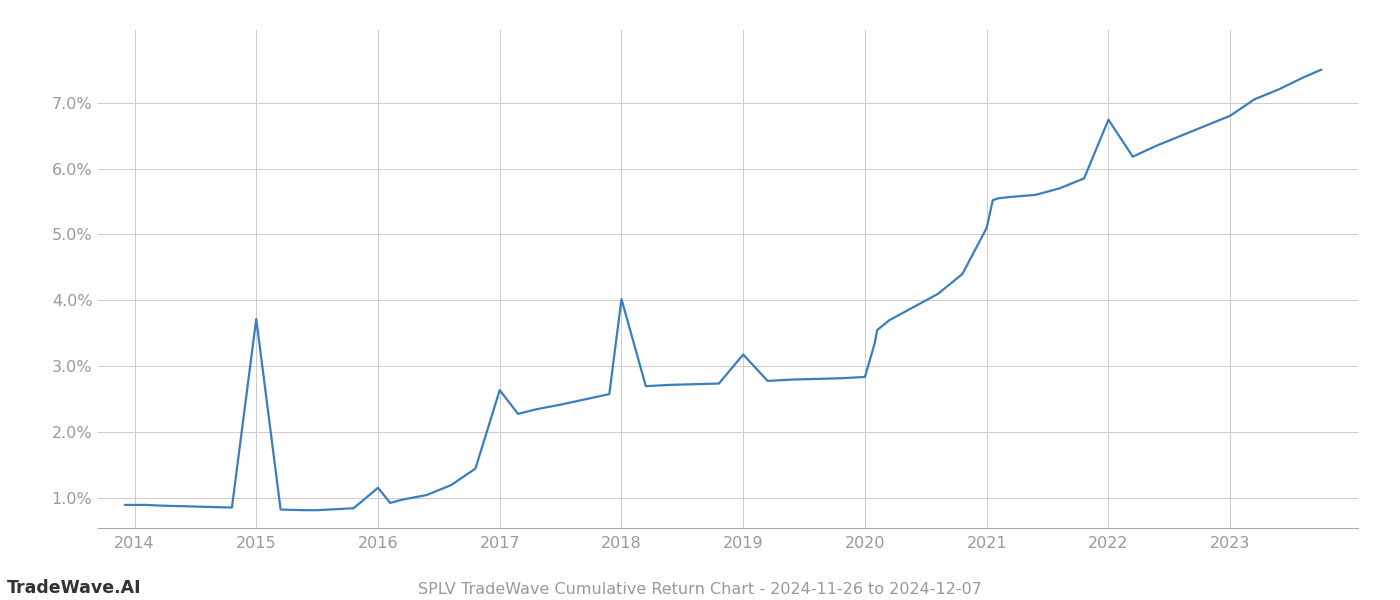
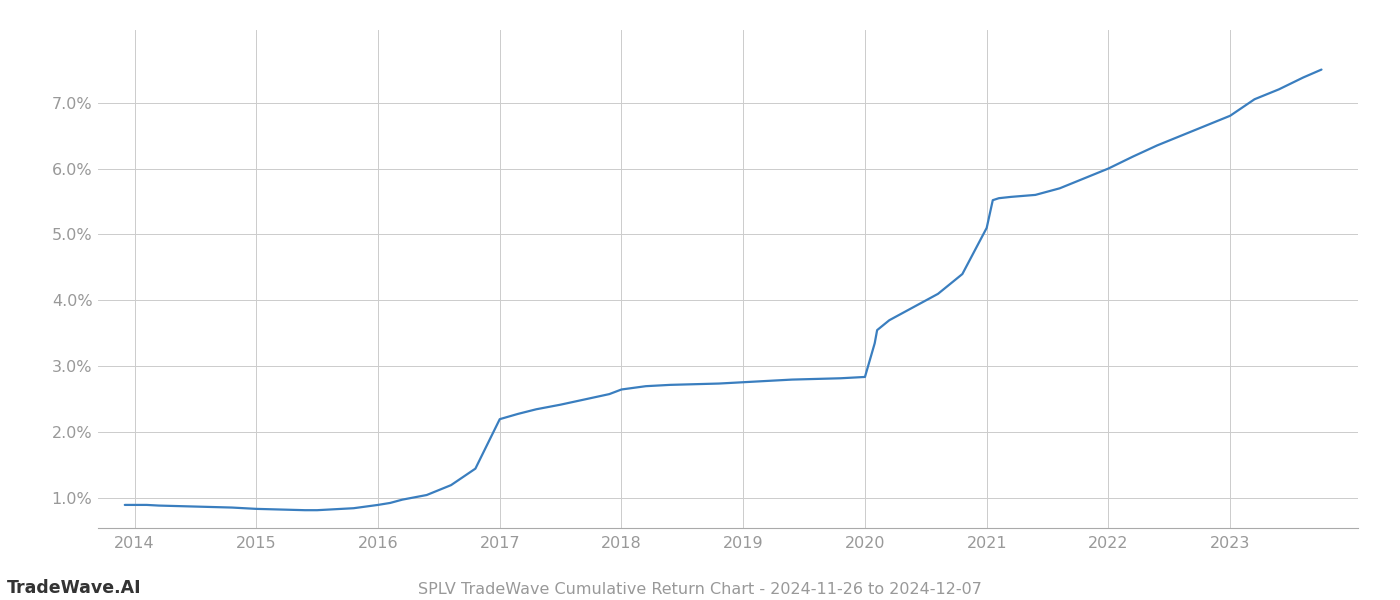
2015: 3.72% -> 0.84%
2016: 1.16% -> 0.90%
2017: 2.64% -> 2.20%
2018: 4.02% -> 2.65%
2019: 3.18% -> 2.76%
2022: 6.74% -> 6.00%
